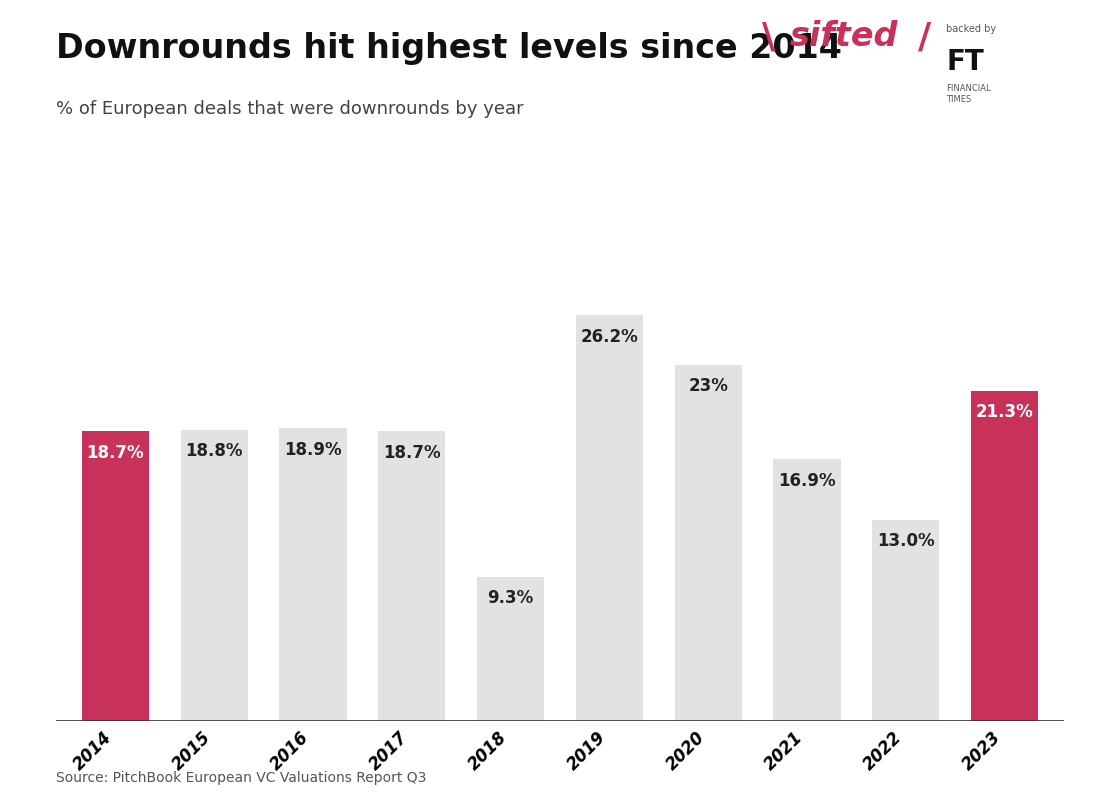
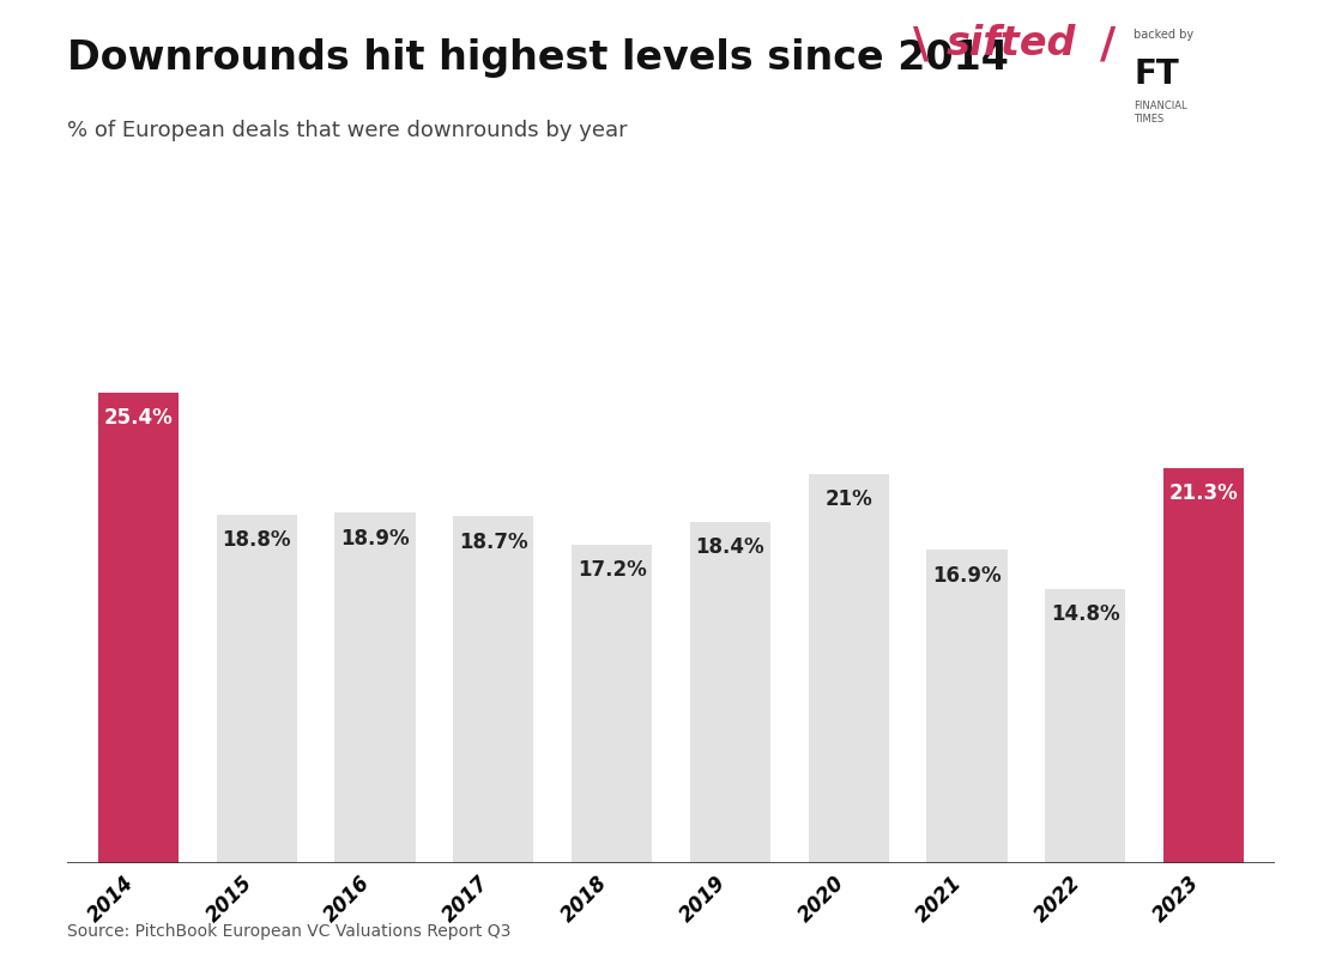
2014: 18.7% -> 25.4%
2018: 9.3% -> 17.2%
2019: 26.2% -> 18.4%
2020: 23% -> 21%
2022: 13.0% -> 14.8%
